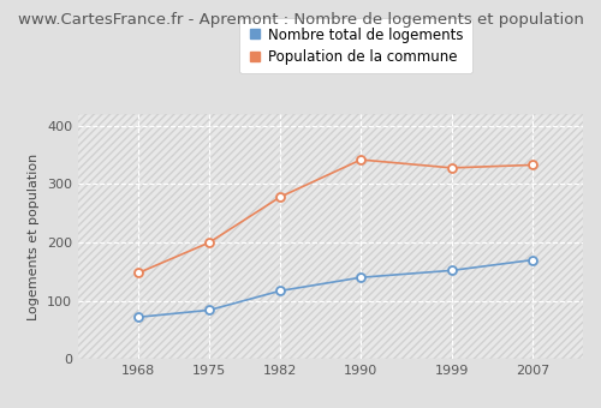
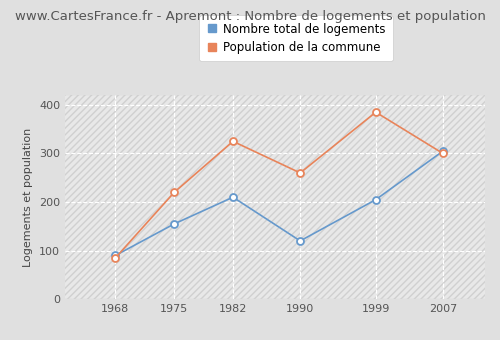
Nombre total de logements/1968: 72 -> 90
Population de la commune/1968: 148 -> 85
Nombre total de logements/1975: 84 -> 155
Population de la commune/1975: 200 -> 220
Nombre total de logements/1982: 117 -> 210
Population de la commune/1982: 278 -> 325
Nombre total de logements/1990: 140 -> 120
Population de la commune/1990: 342 -> 260
Nombre total de logements/1999: 152 -> 205
Population de la commune/1999: 328 -> 385
Nombre total de logements/2007: 170 -> 305
Population de la commune/2007: 333 -> 300
